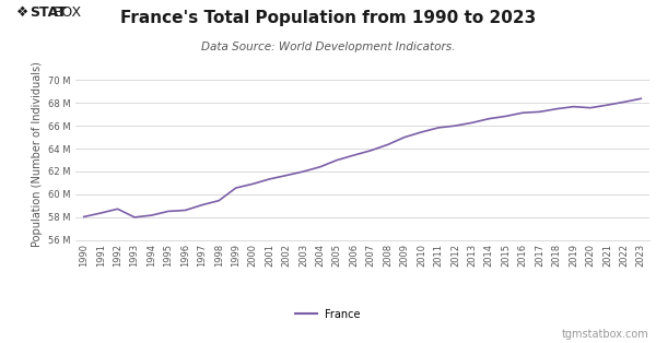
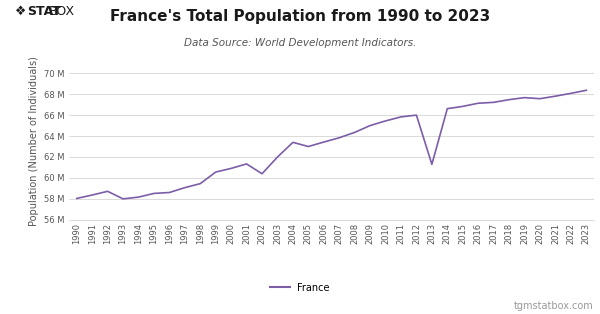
2002: 61.7 M -> 60.4 M
2004: 62.4 M -> 63.4 M
2013: 66.3 M -> 61.3 M
